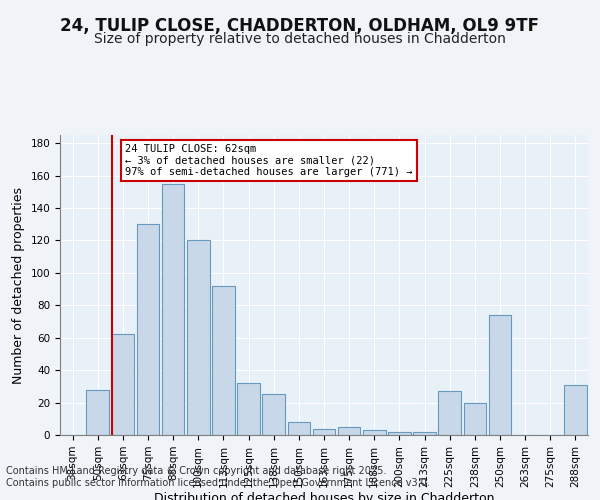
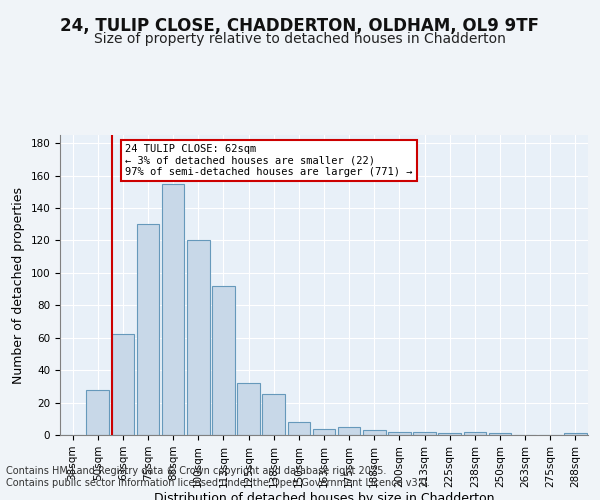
225sqm: 27 -> 1
238sqm: 20 -> 2
250sqm: 74 -> 1
288sqm: 31 -> 1
